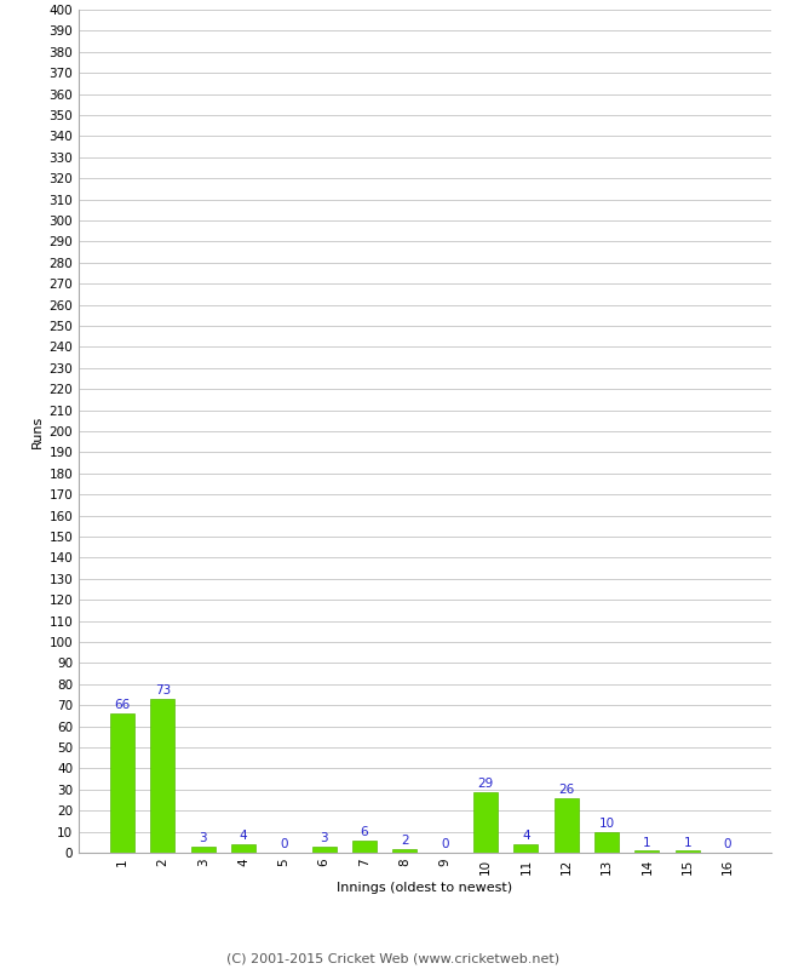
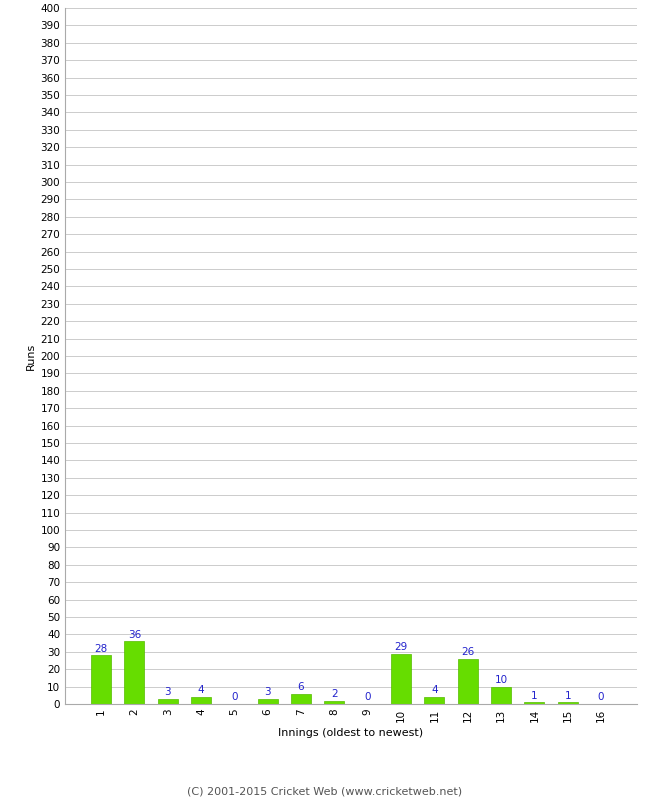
1: 66 -> 28
2: 73 -> 36
